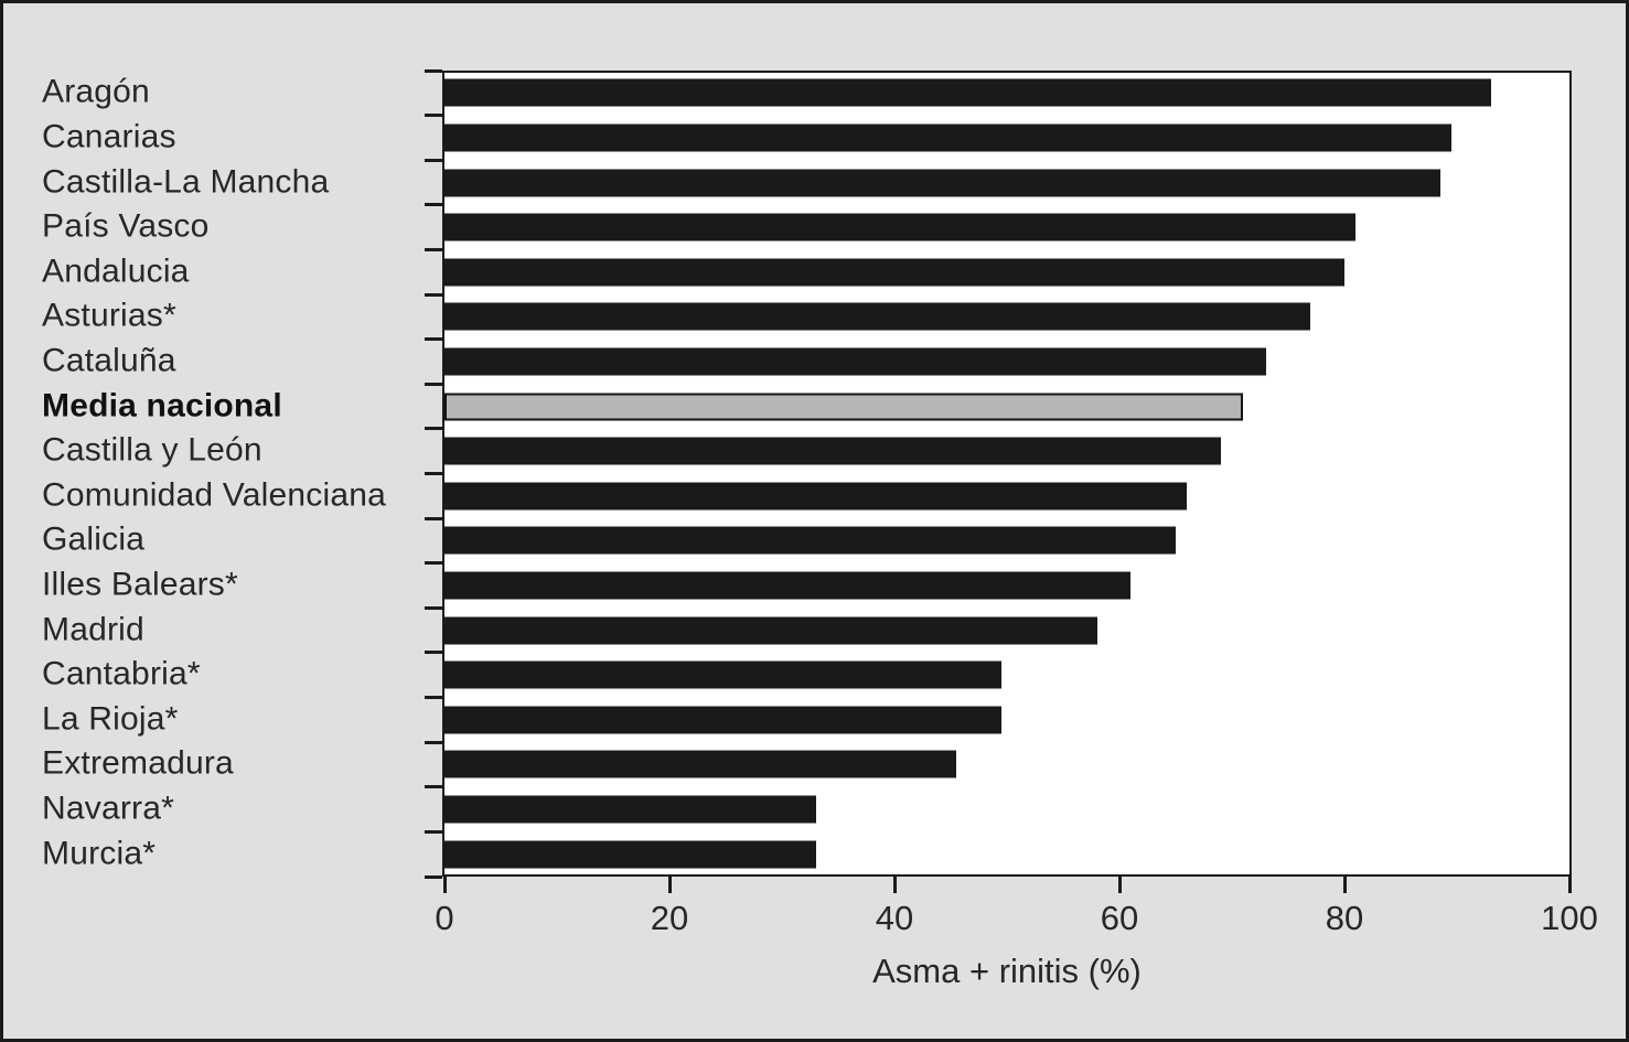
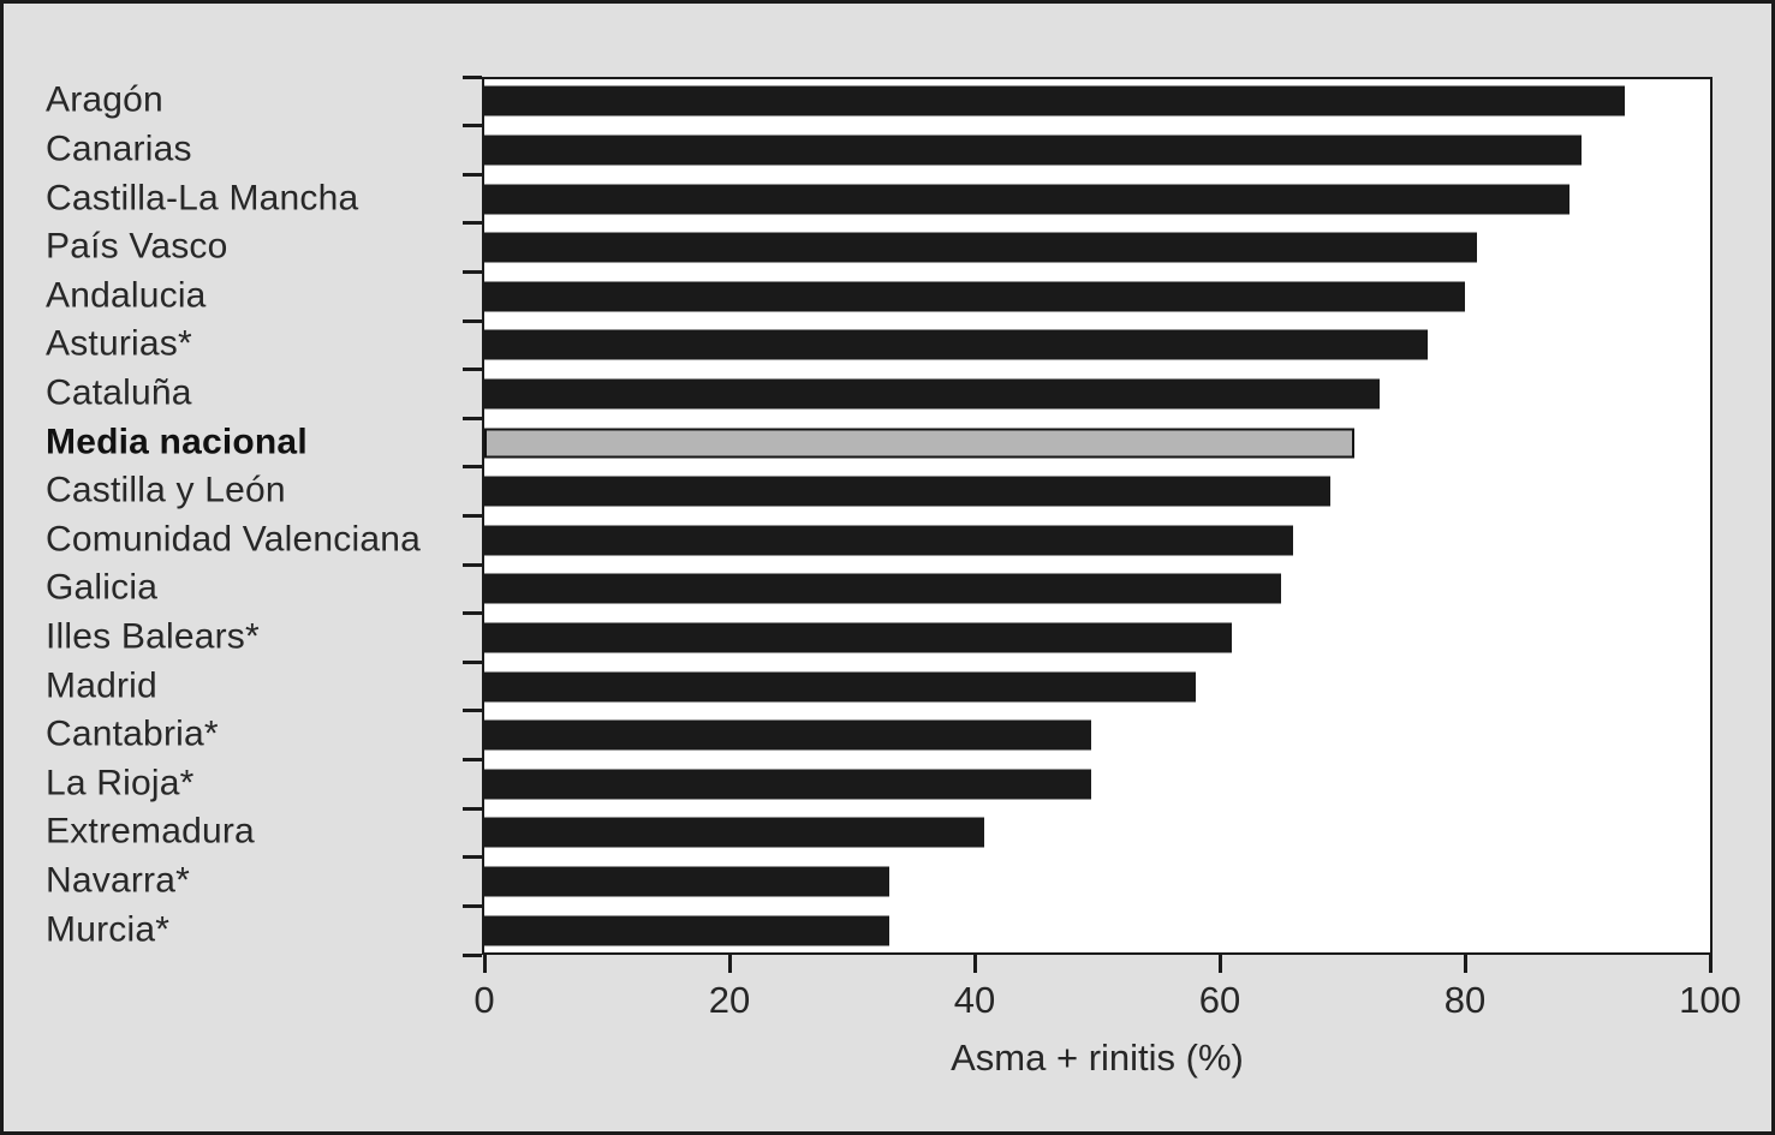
Extremadura: 45.5 -> 40.8
